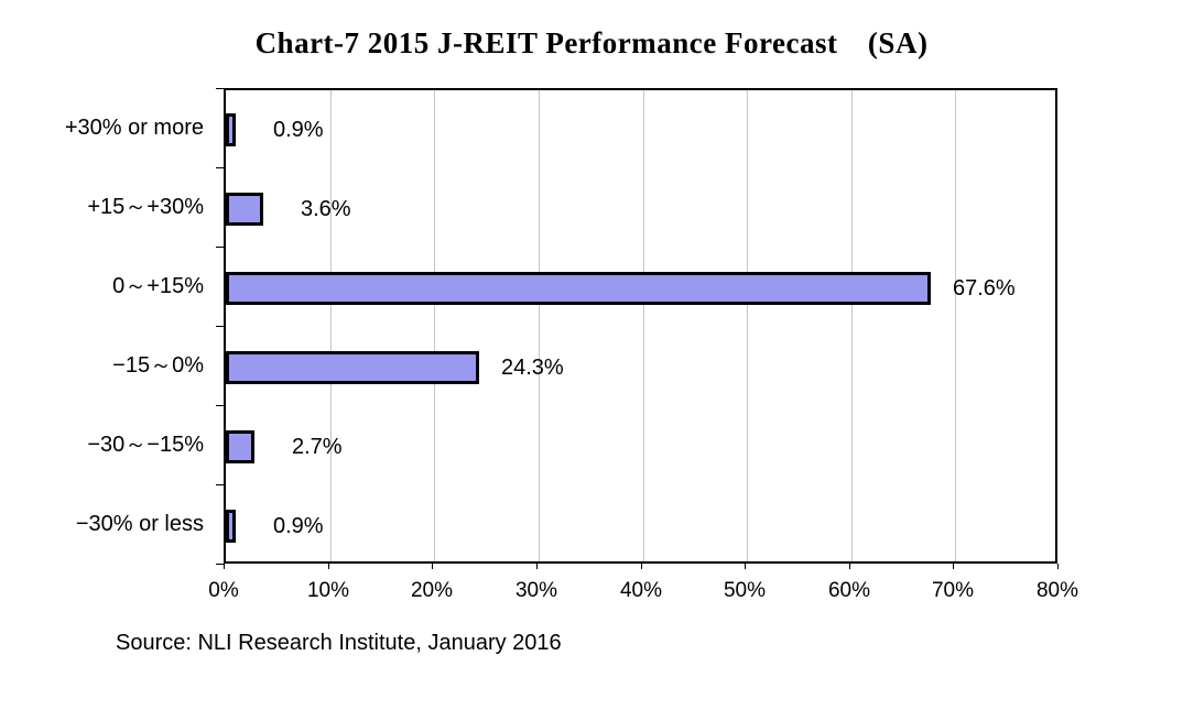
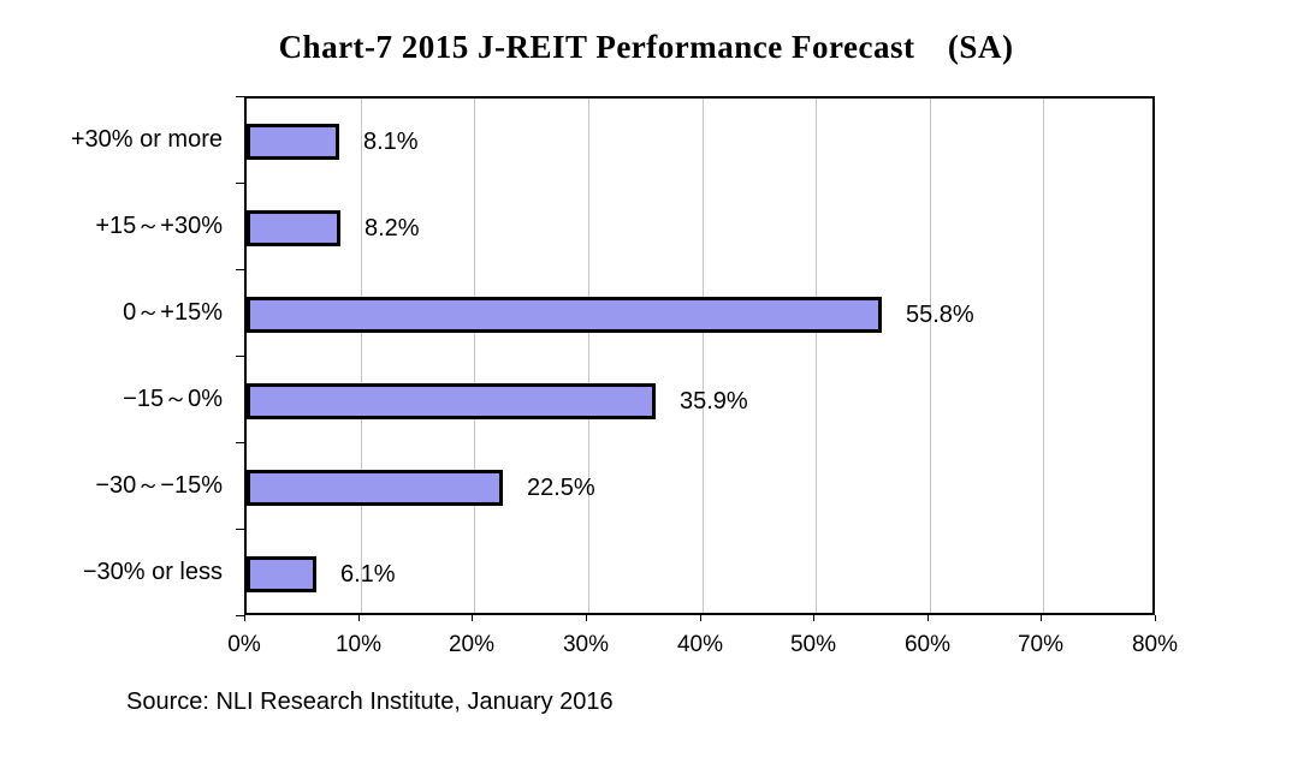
+30% or more: 0.9% -> 8.1%
+15～+30%: 3.6% -> 8.2%
0～+15%: 67.6% -> 55.8%
−15～0%: 24.3% -> 35.9%
−30～−15%: 2.7% -> 22.5%
−30% or less: 0.9% -> 6.1%
